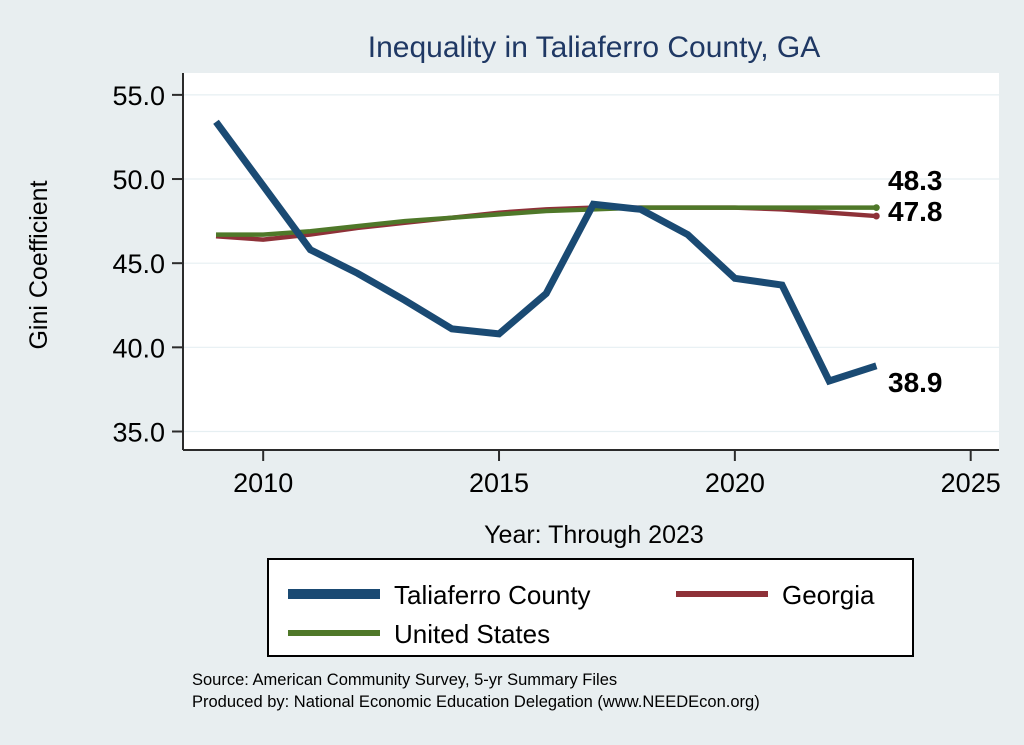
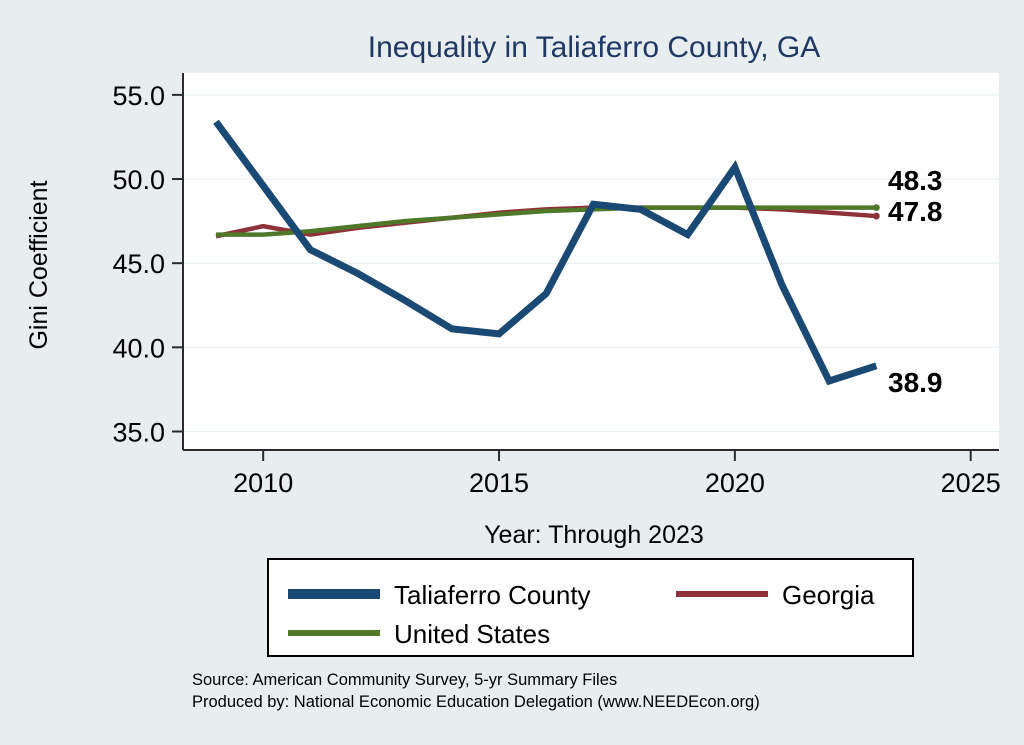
Georgia/2010: 46.4 -> 47.2
Taliaferro County/2020: 44.1 -> 50.7
